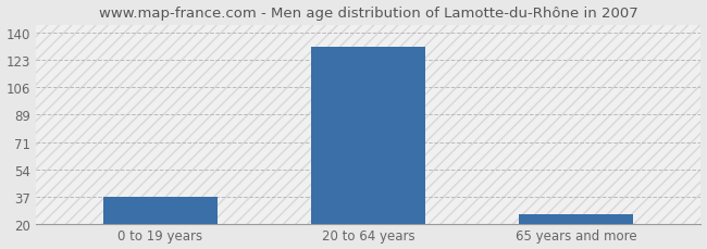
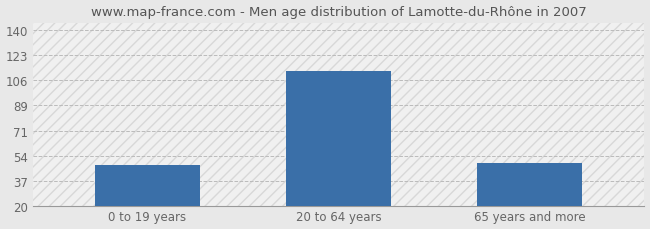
0 to 19 years: 37 -> 48
20 to 64 years: 131 -> 112
65 years and more: 26 -> 49
